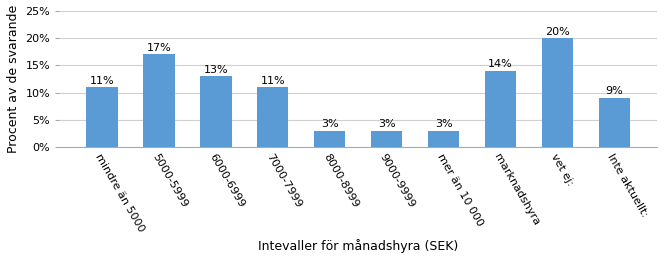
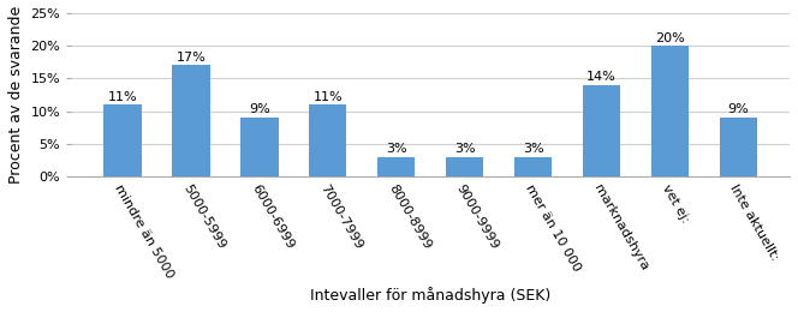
6000-6999: 13% -> 9%
